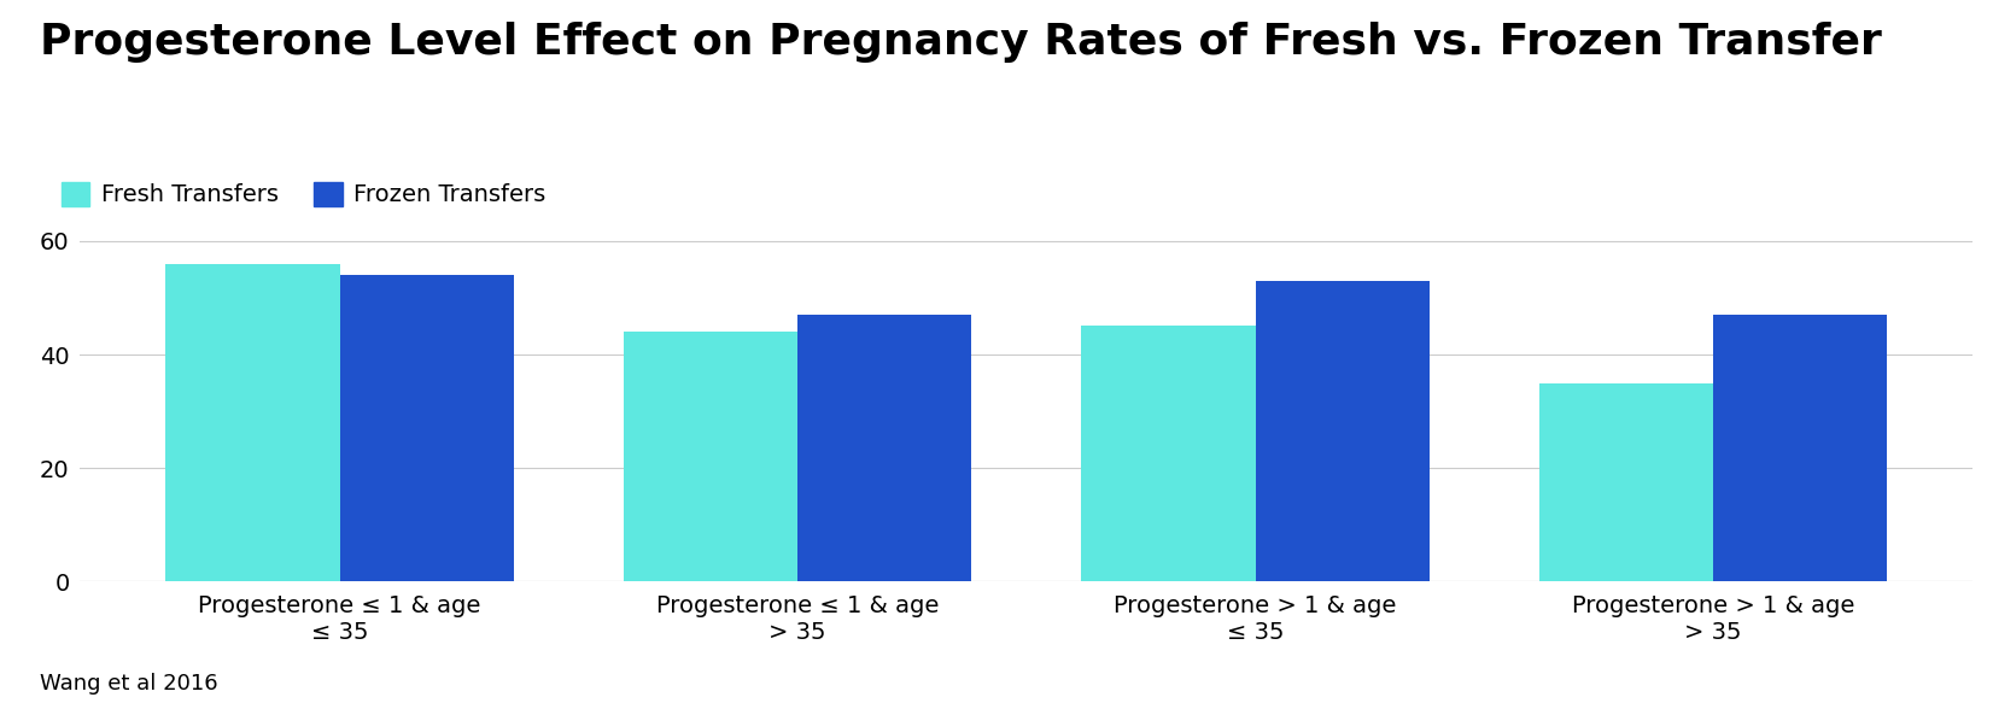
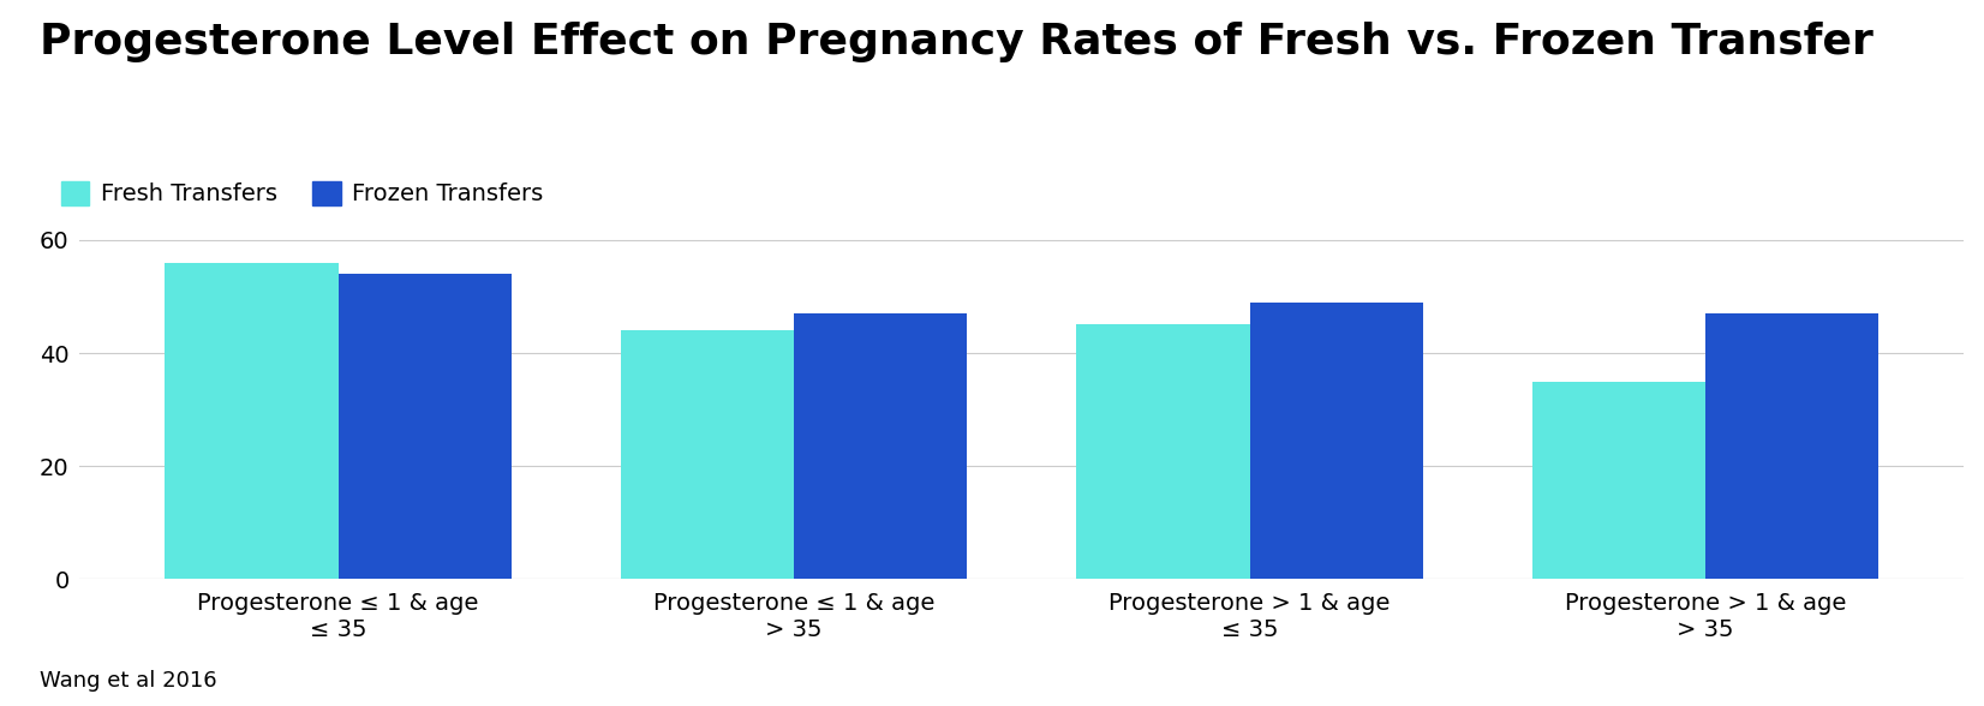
Frozen Transfers/Progesterone > 1 & age ≤ 35: 53 -> 49
